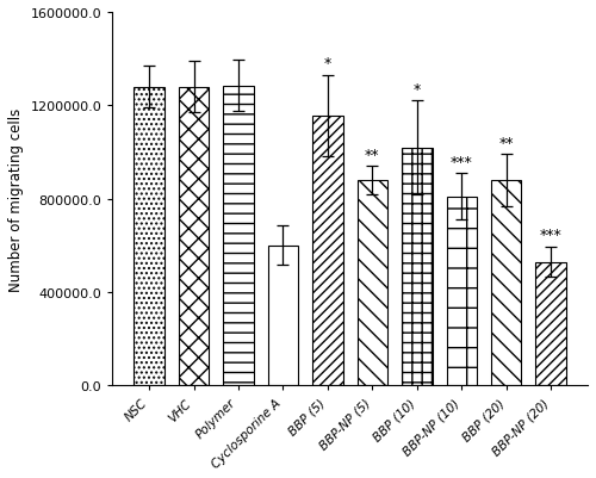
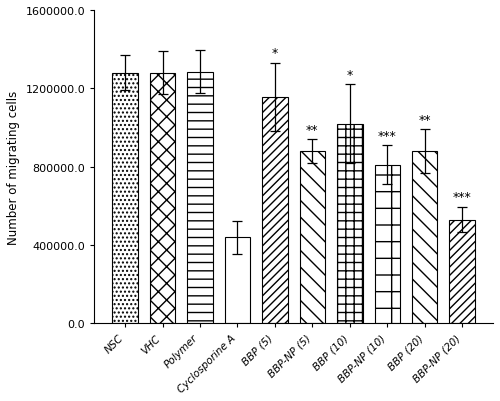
Cyclosporine A: 600000 -> 440000
